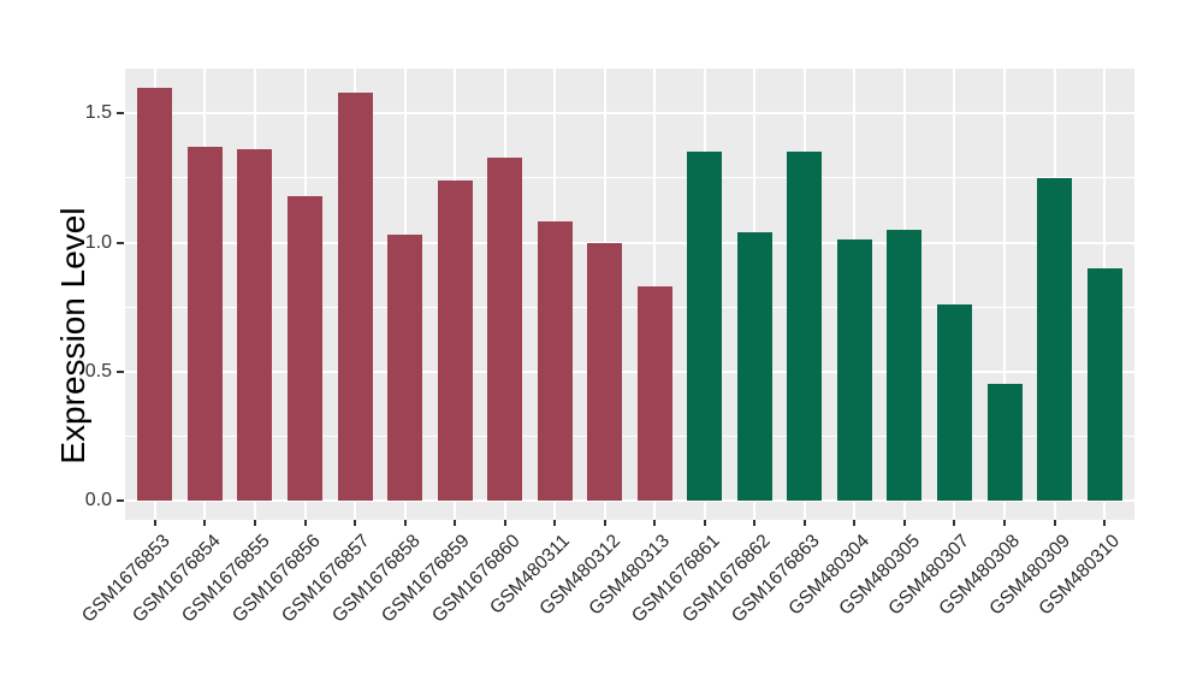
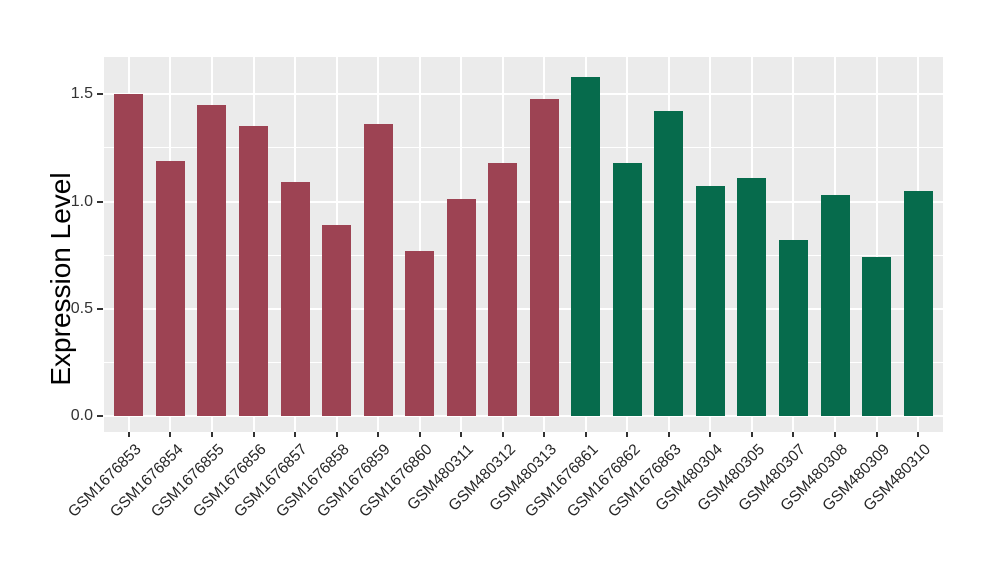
GSM1676853: 1.60 -> 1.50
GSM1676854: 1.37 -> 1.19
GSM1676855: 1.36 -> 1.45
GSM1676856: 1.18 -> 1.35
GSM1676857: 1.58 -> 1.09
GSM1676858: 1.03 -> 0.89
GSM1676859: 1.24 -> 1.36
GSM1676860: 1.33 -> 0.77
GSM480311: 1.08 -> 1.01
GSM480312: 1.00 -> 1.18
GSM480313: 0.83 -> 1.48
GSM1676861: 1.35 -> 1.58
GSM1676862: 1.04 -> 1.18
GSM1676863: 1.35 -> 1.42
GSM480304: 1.01 -> 1.07
GSM480305: 1.05 -> 1.11
GSM480307: 0.76 -> 0.82
GSM480308: 0.45 -> 1.03
GSM480309: 1.25 -> 0.74
GSM480310: 0.90 -> 1.05
